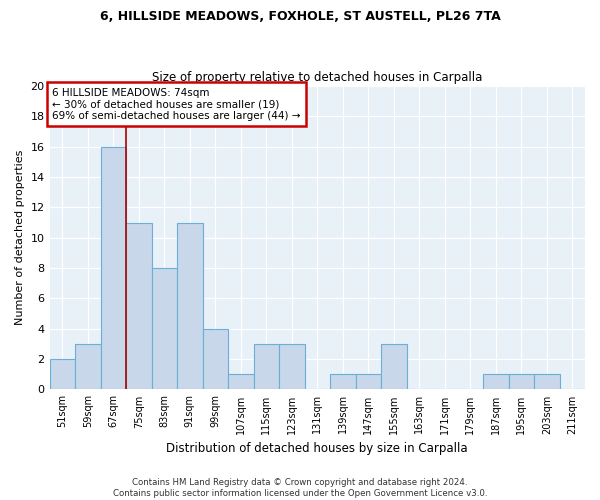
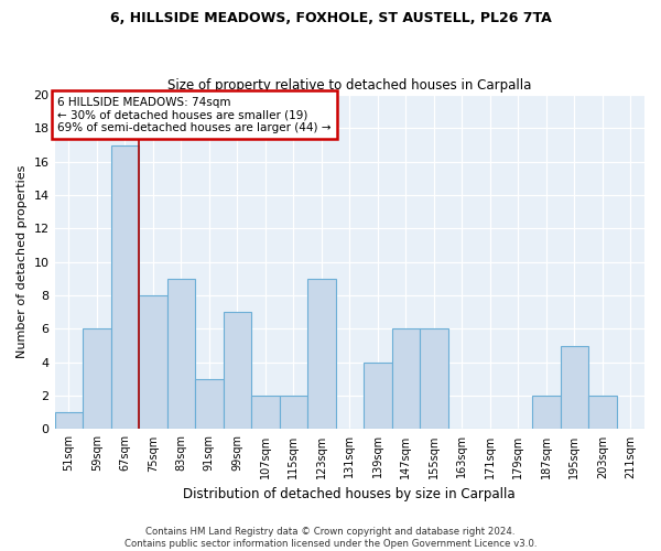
51sqm: 2 -> 1
59sqm: 3 -> 6
67sqm: 16 -> 17
75sqm: 11 -> 8
83sqm: 8 -> 9
91sqm: 11 -> 3
99sqm: 4 -> 7
107sqm: 1 -> 2
115sqm: 3 -> 2
123sqm: 3 -> 9
139sqm: 1 -> 4
147sqm: 1 -> 6
155sqm: 3 -> 6
187sqm: 1 -> 2
195sqm: 1 -> 5
203sqm: 1 -> 2
